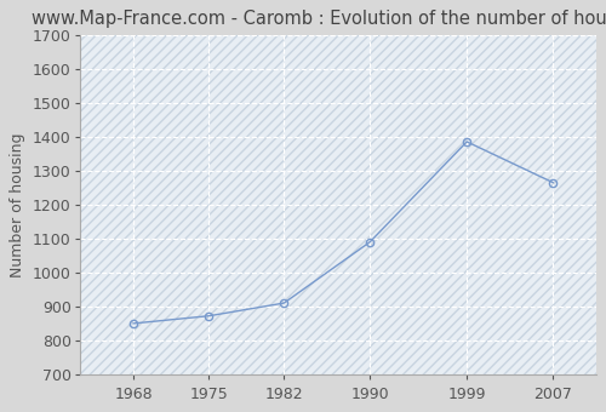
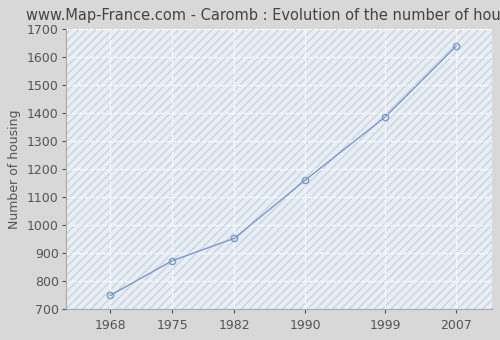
1968: 850 -> 748
1982: 910 -> 952
1990: 1090 -> 1160
2007: 1265 -> 1638
